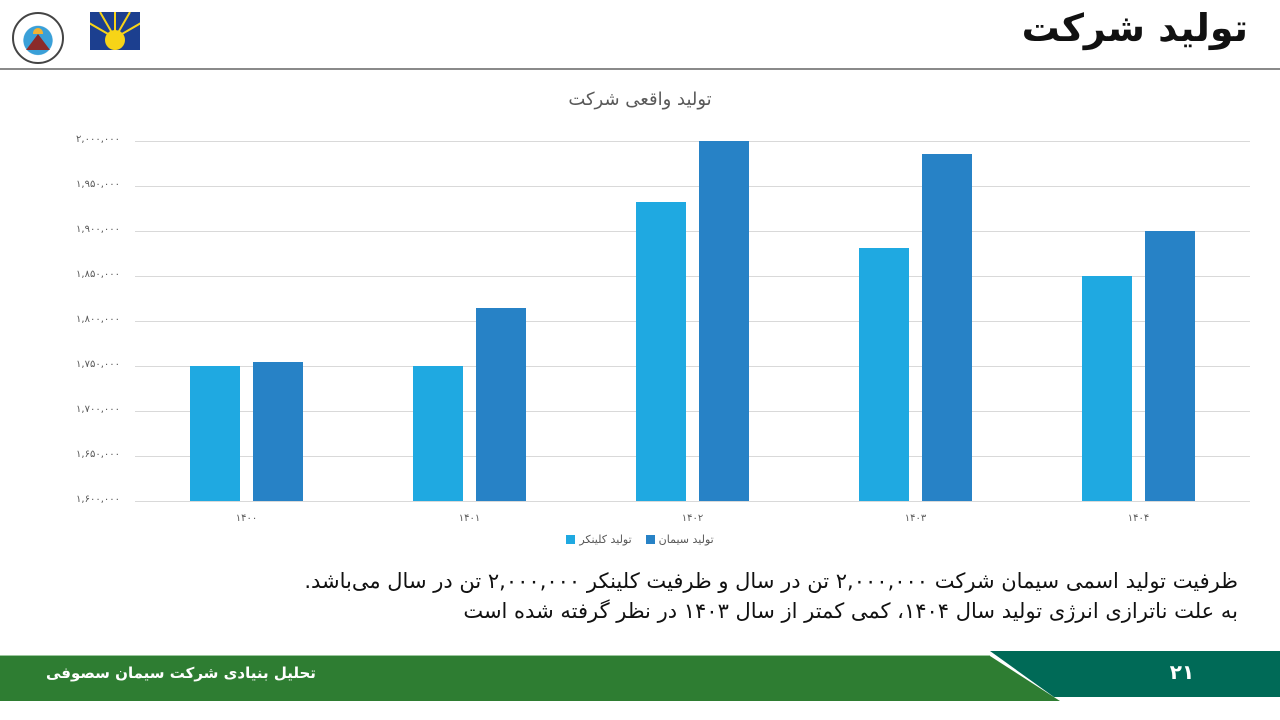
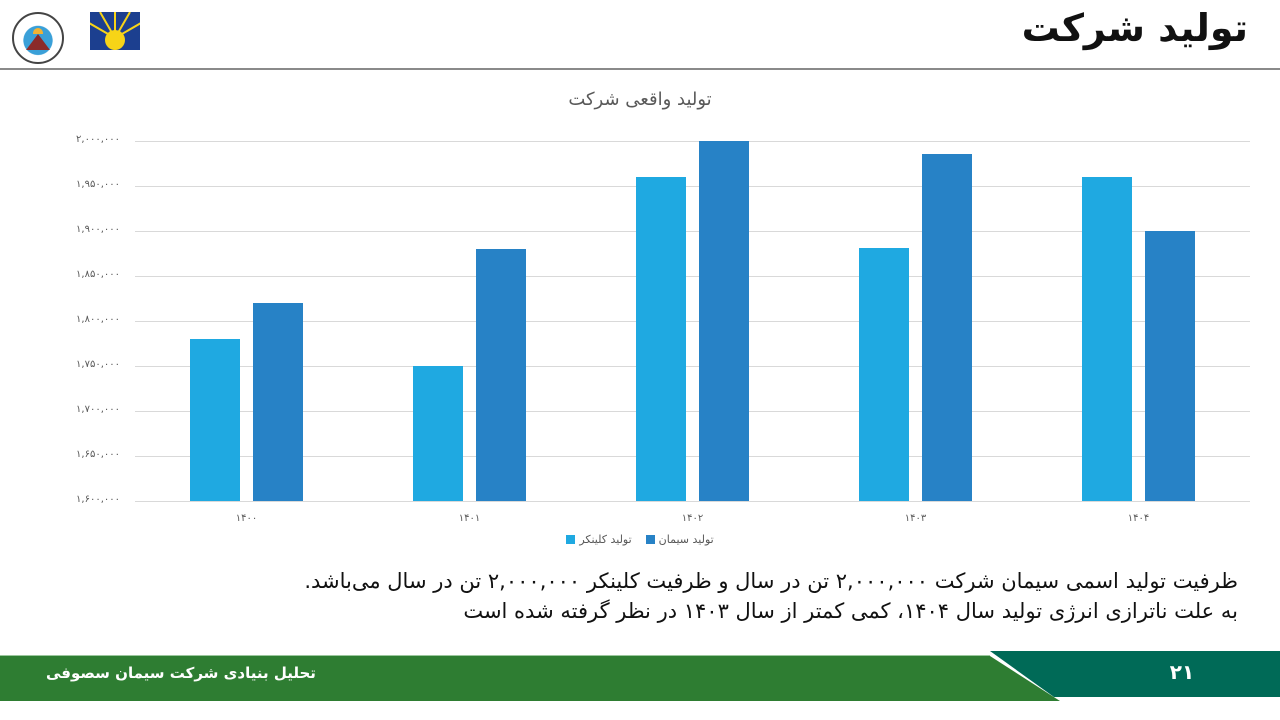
تولید کلینکر/۱۴۰۰: 1750000 -> 1780000
تولید سیمان/۱۴۰۰: 1760000 -> 1820000
تولید سیمان/۱۴۰۱: 1820000 -> 1880000
تولید کلینکر/۱۴۰۲: 1930000 -> 1960000
تولید کلینکر/۱۴۰۴: 1850000 -> 1960000
